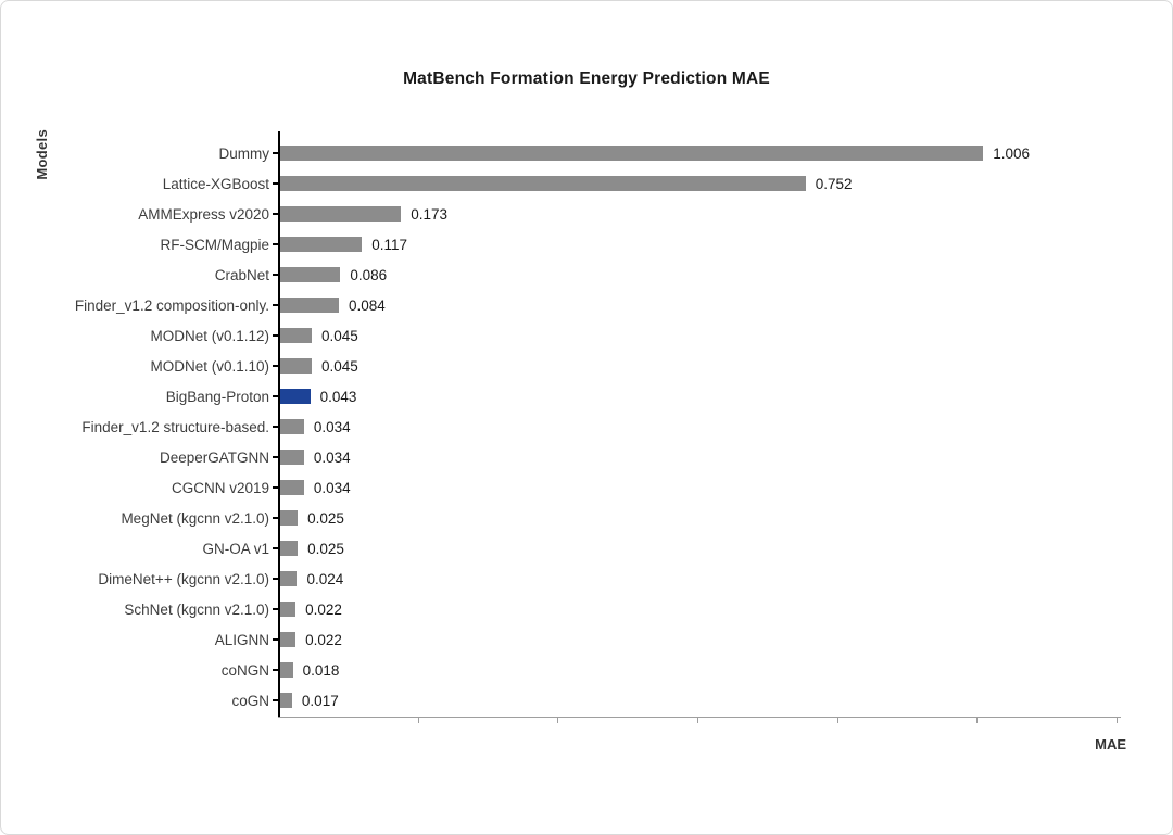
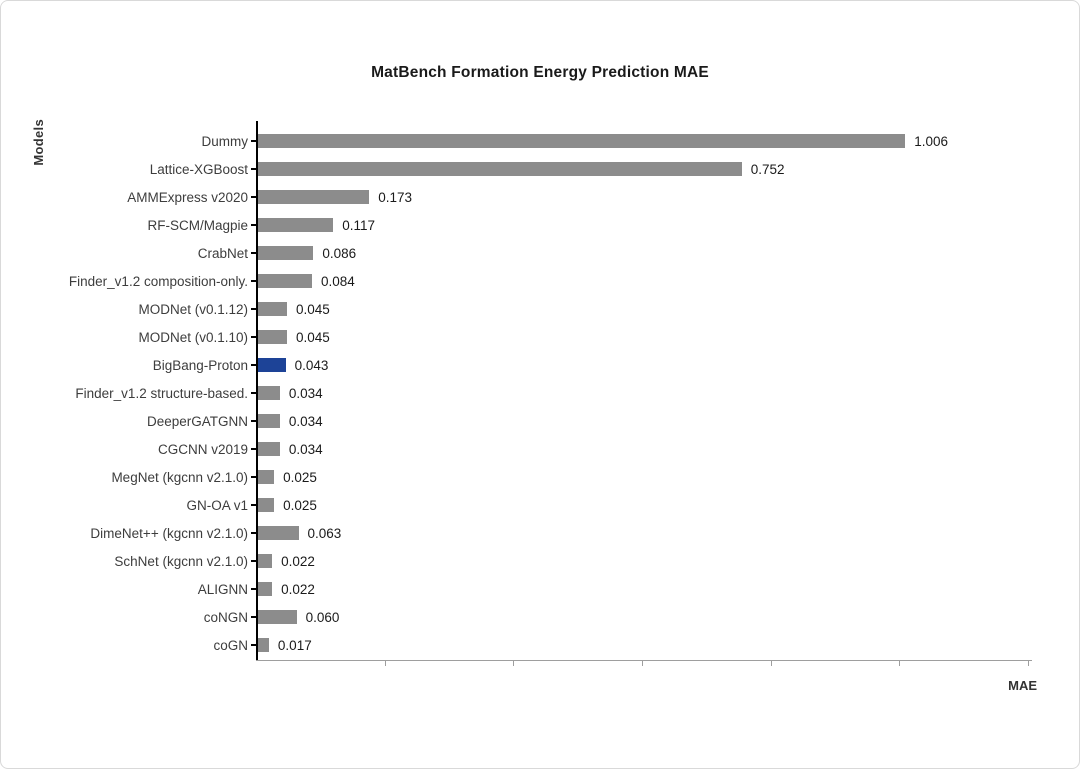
DimeNet++ (kgcnn v2.1.0): 0.024 -> 0.063
coNGN: 0.018 -> 0.060
